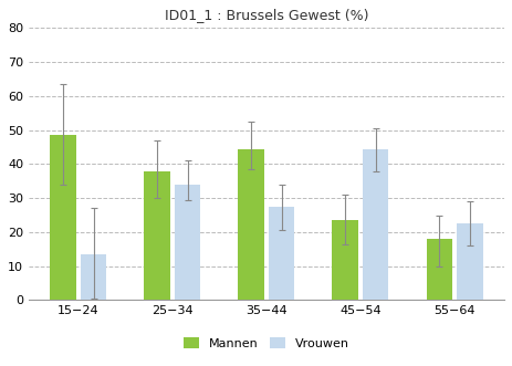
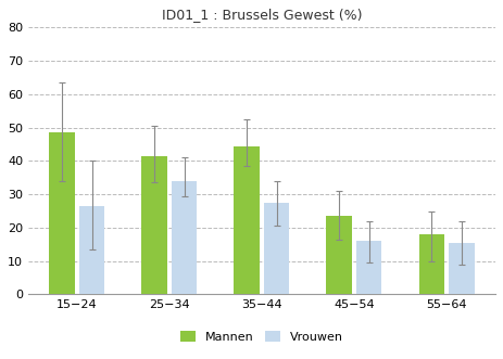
Vrouwen/15−24: 13.5 -> 26.5
Mannen/25−34: 38.0 -> 41.5
Vrouwen/45−54: 44.5 -> 16.0
Vrouwen/55−64: 22.5 -> 15.5
